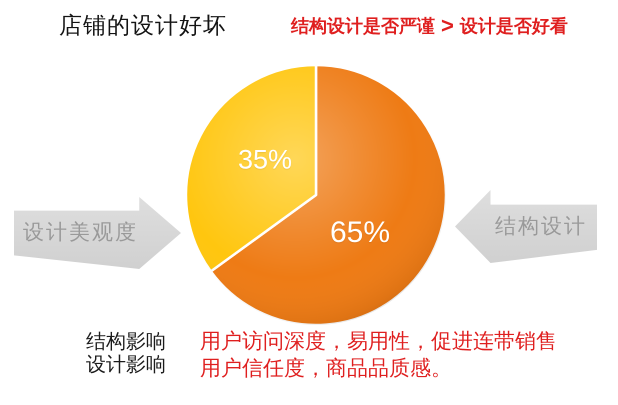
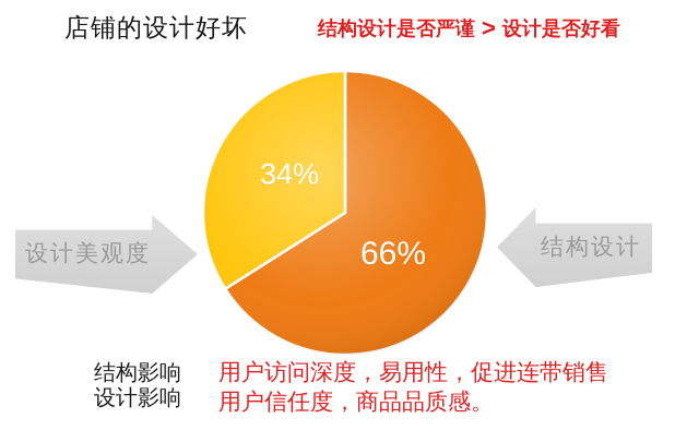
结构设计: 65% -> 66%
设计美观度: 35% -> 34%
